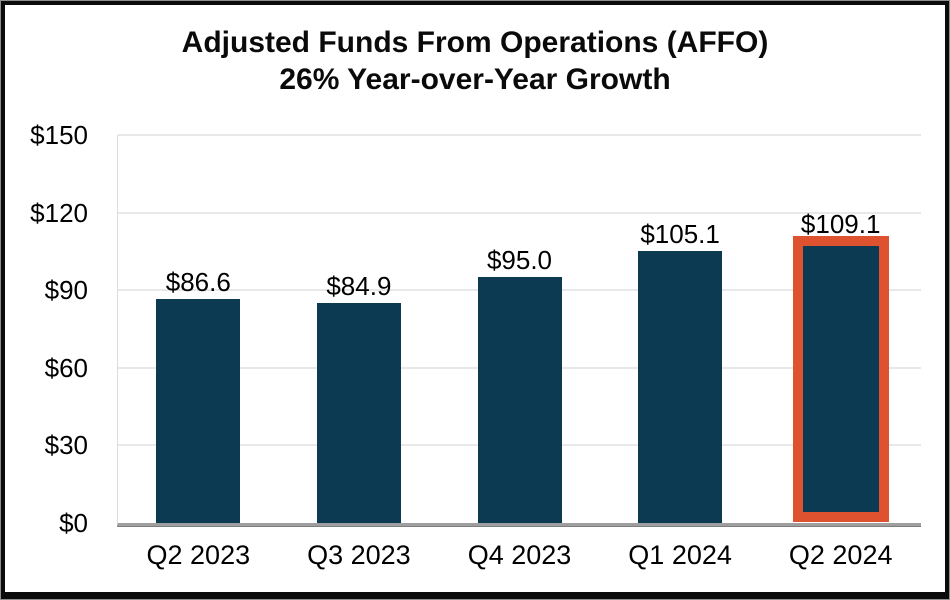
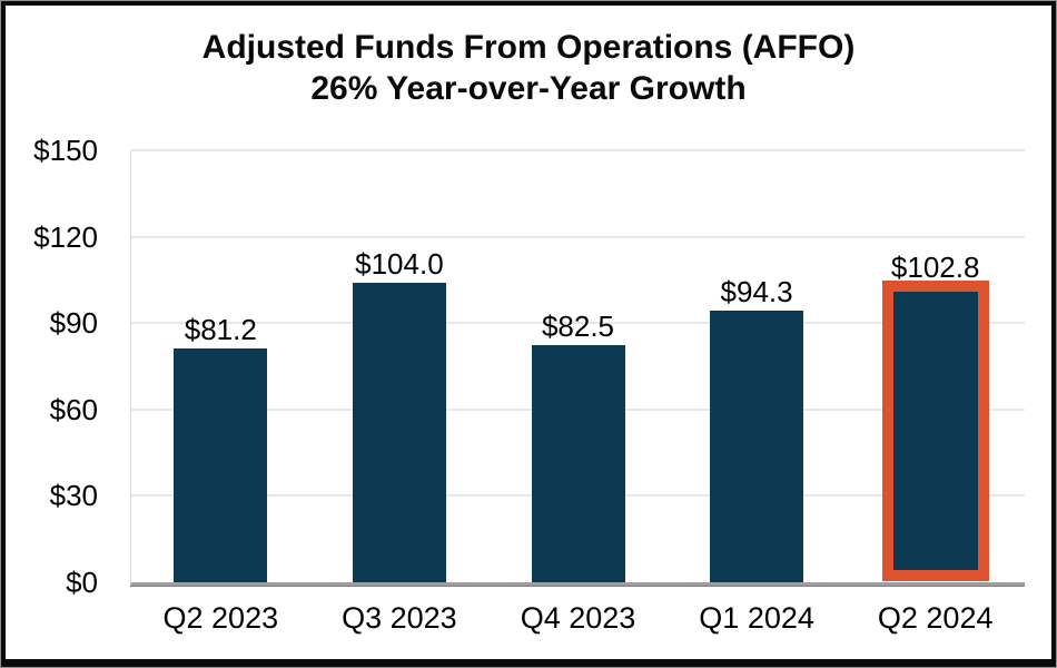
Q2 2023: $86.6 -> $81.2
Q3 2023: $84.9 -> $104.0
Q4 2023: $95.0 -> $82.5
Q1 2024: $105.1 -> $94.3
Q2 2024: $109.1 -> $102.8
